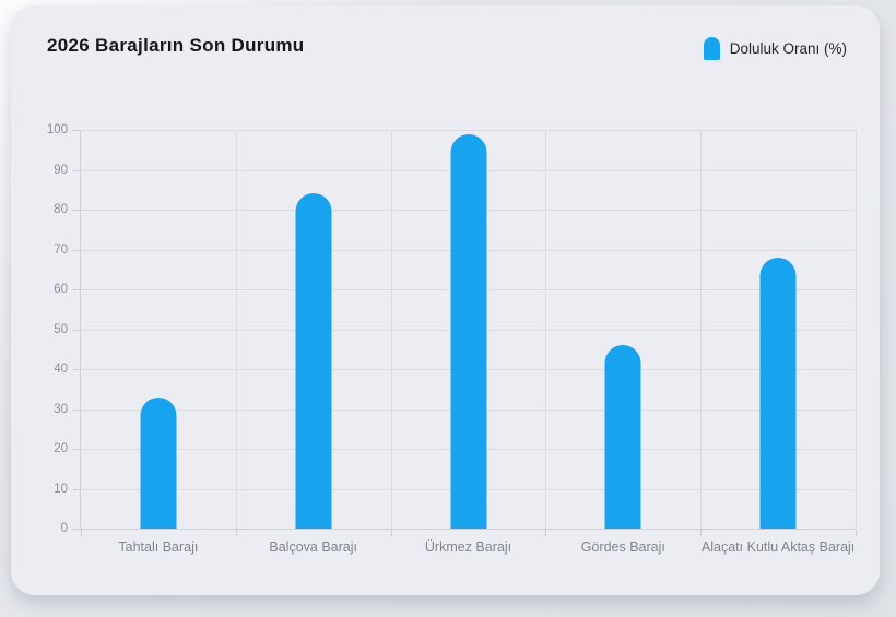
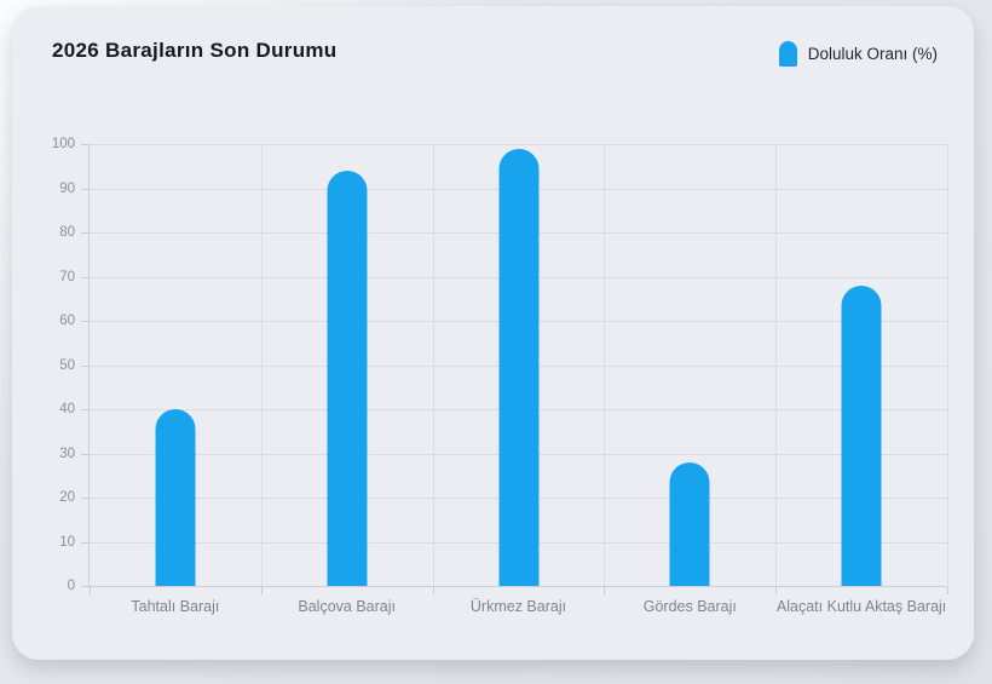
Tahtalı Barajı: 33 -> 40
Balçova Barajı: 84 -> 94
Gördes Barajı: 46 -> 28
